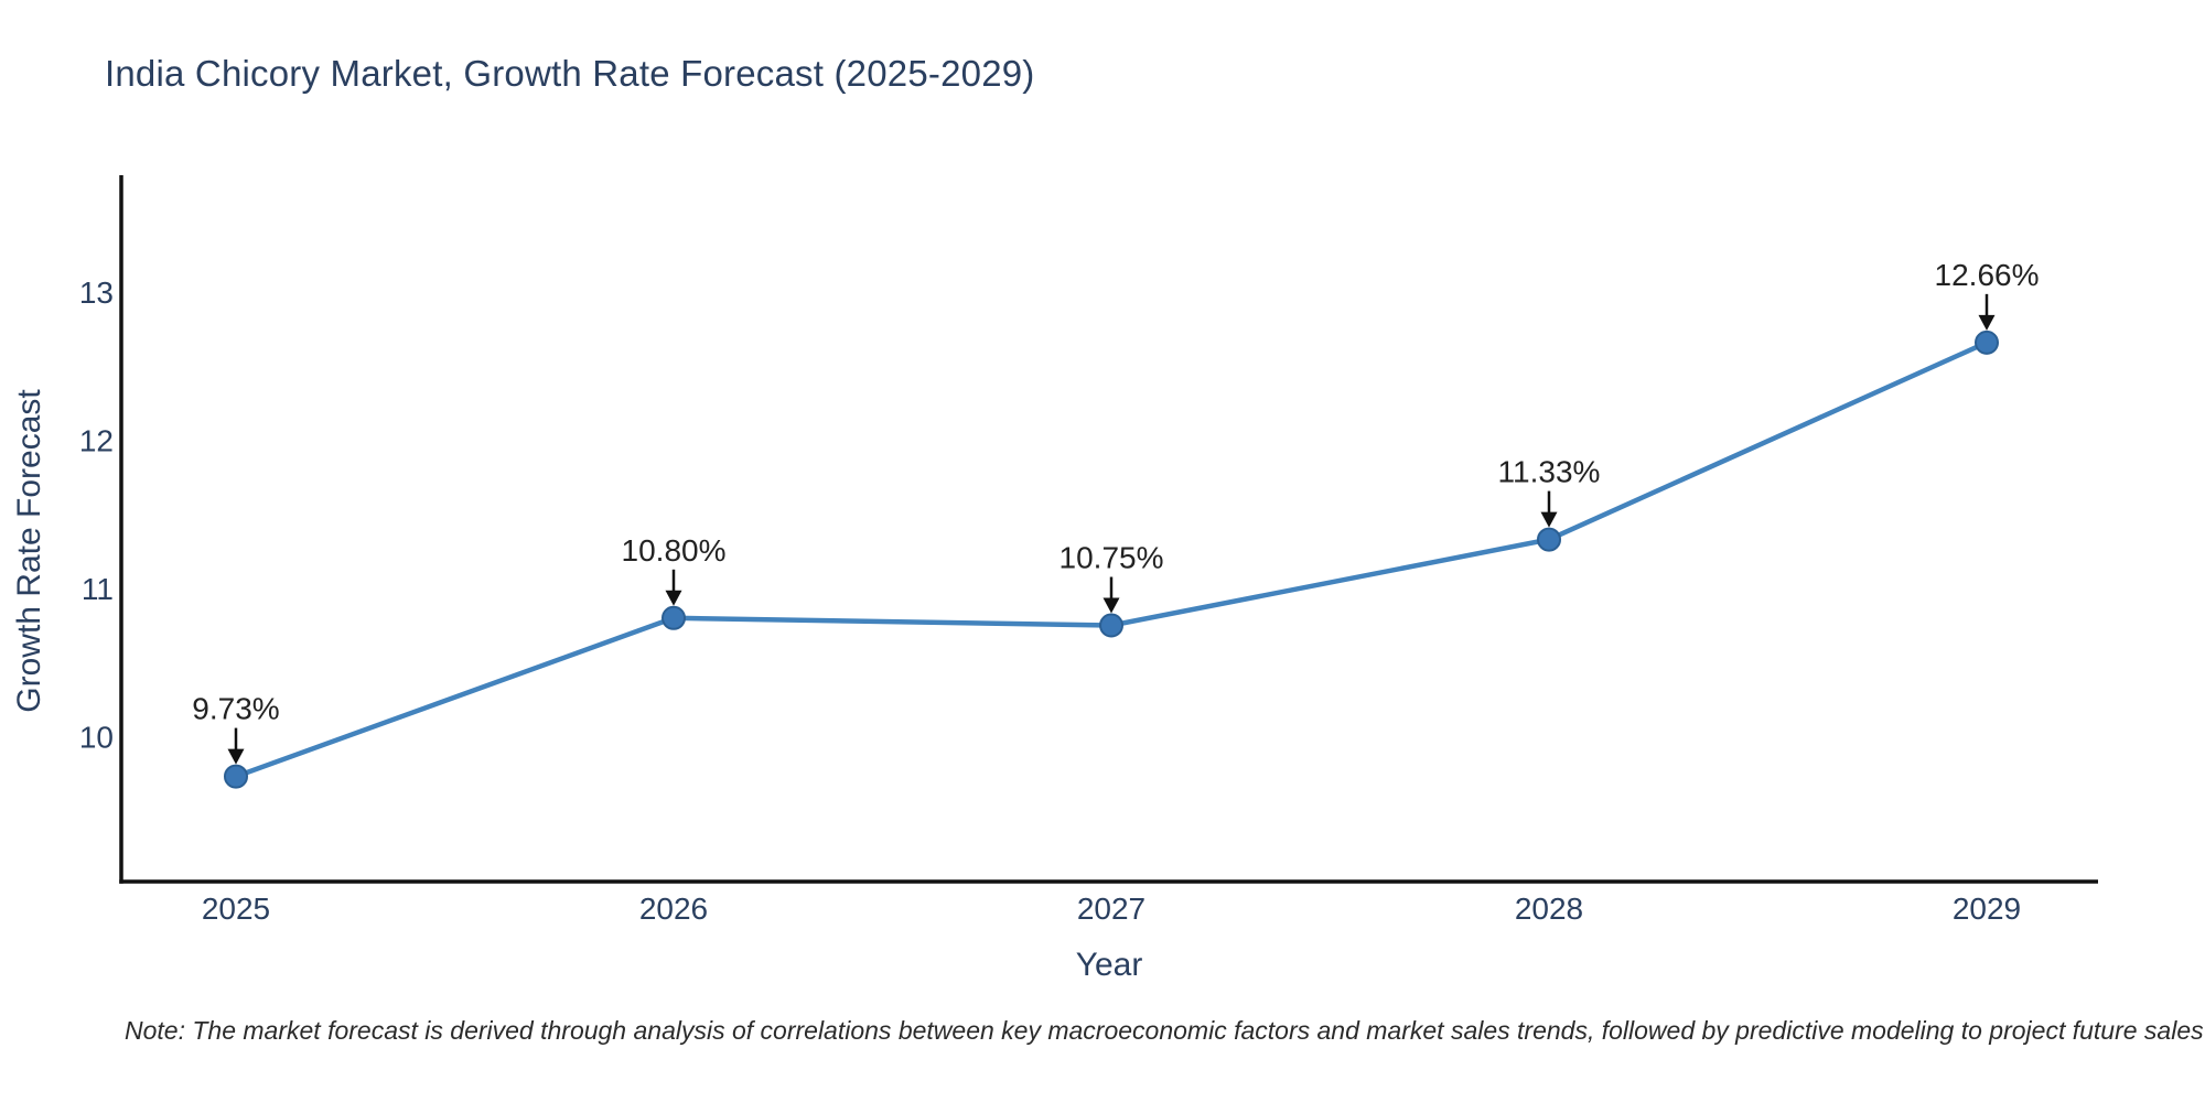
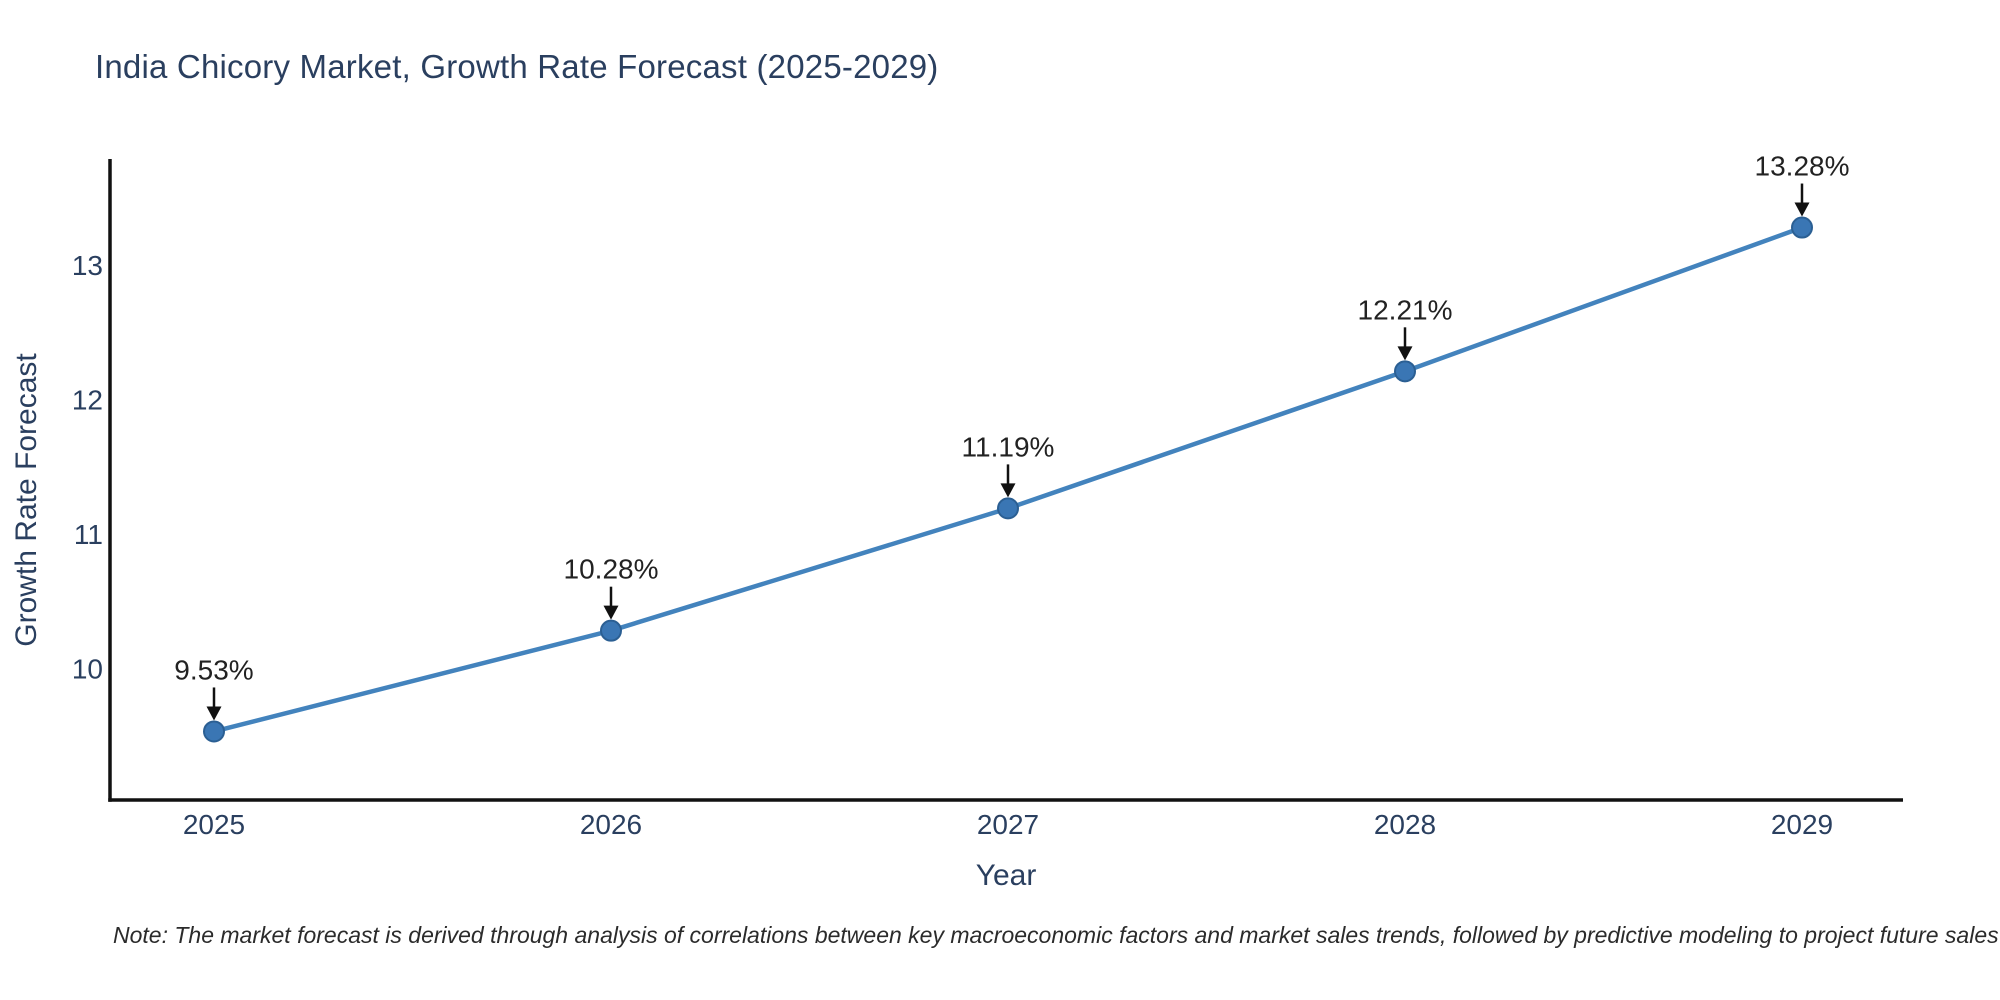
2025: 9.73% -> 9.53%
2026: 10.80% -> 10.28%
2027: 10.75% -> 11.19%
2028: 11.33% -> 12.21%
2029: 12.66% -> 13.28%
